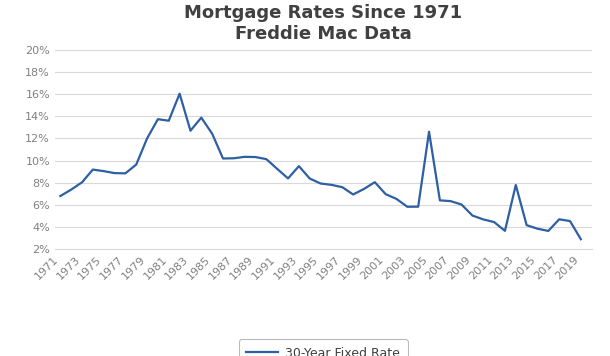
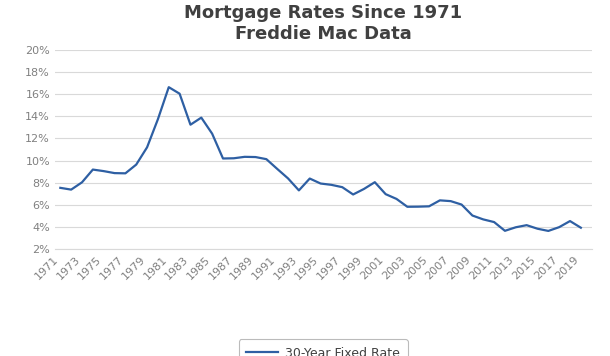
1971: 6.8% -> 7.5%
1979: 12.0% -> 11.2%
1981: 13.6% -> 16.6%
1983: 12.7% -> 13.2%
1993: 9.5% -> 7.3%
2005: 12.6% -> 5.9%
2013: 7.8% -> 4.0%
2017: 4.7% -> 4.0%
2019: 2.9% -> 3.9%
